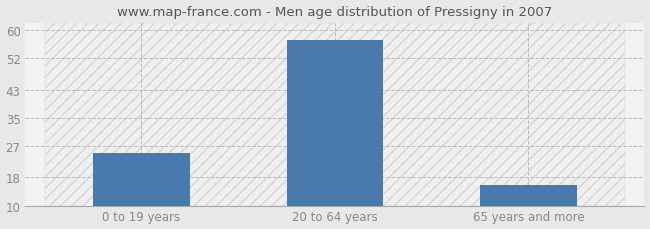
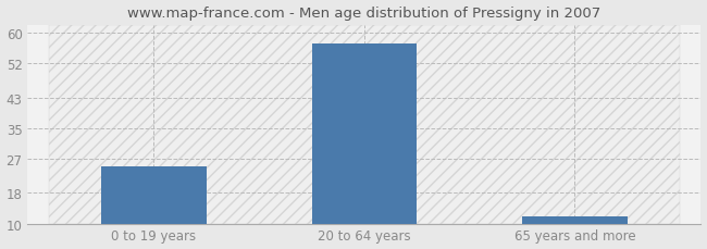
65 years and more: 16 -> 12
